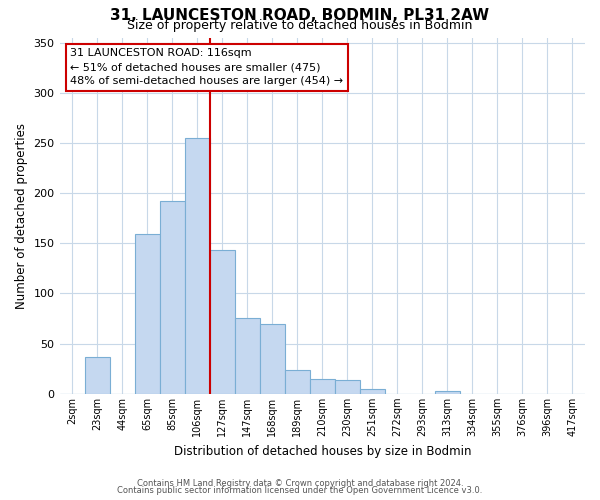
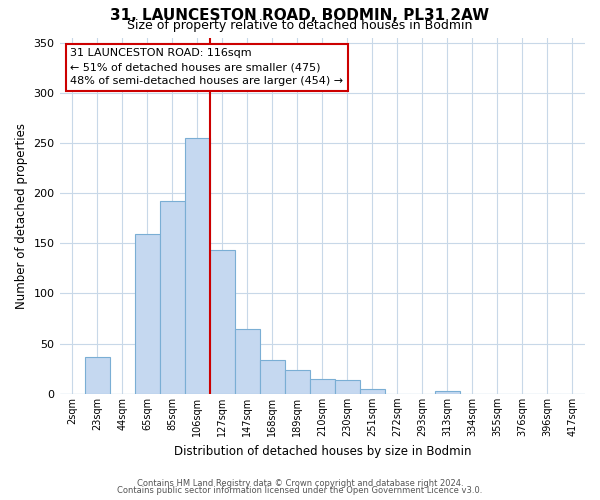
147sqm: 76 -> 65
168sqm: 70 -> 34
